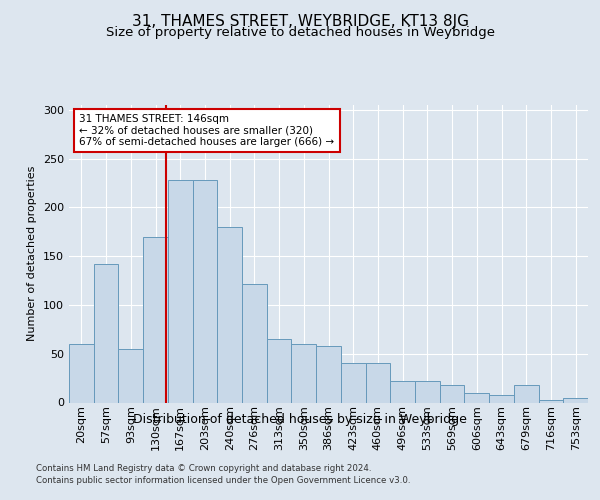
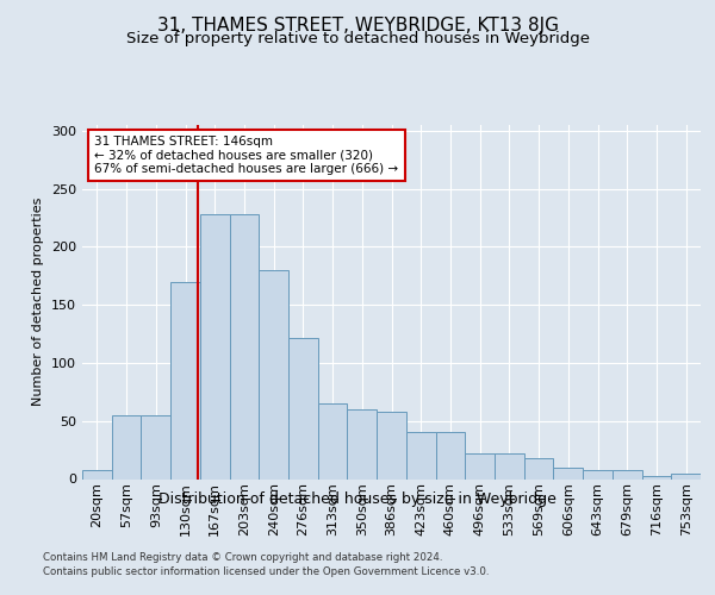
20sqm: 60 -> 8
57sqm: 142 -> 55
679sqm: 18 -> 8
